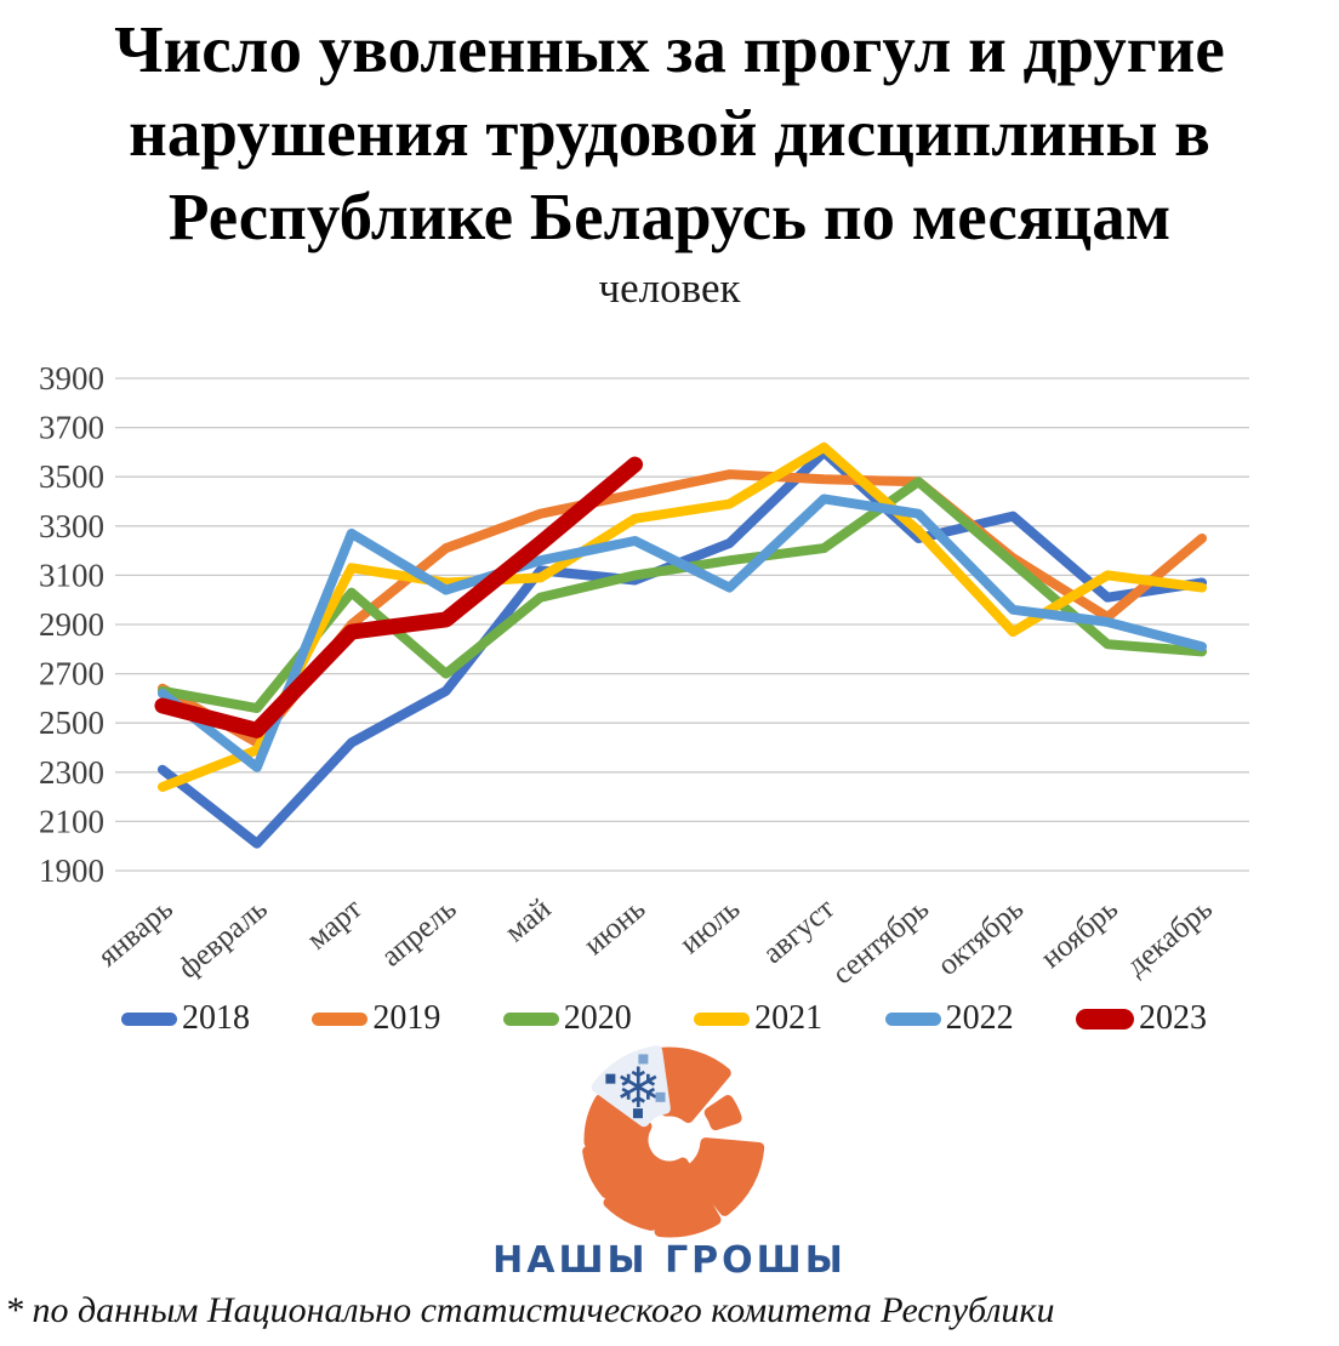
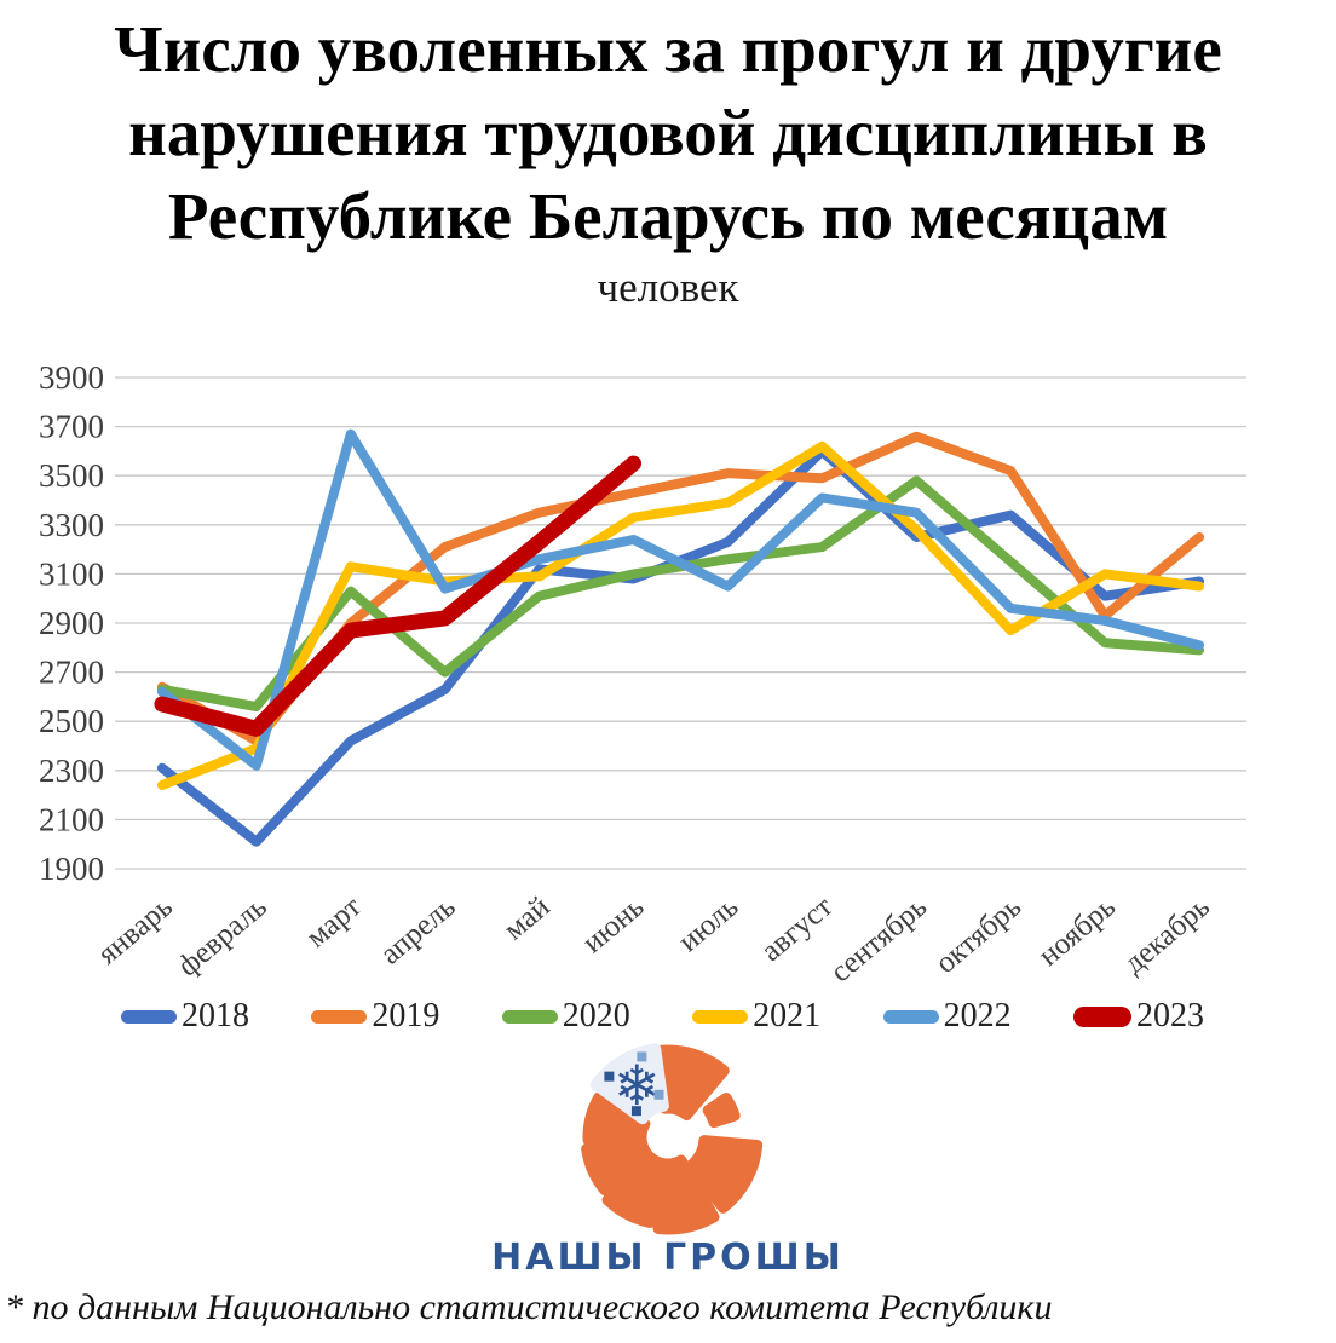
2022/март: 3270 -> 3670
2019/сентябрь: 3480 -> 3660
2019/октябрь: 3170 -> 3520
